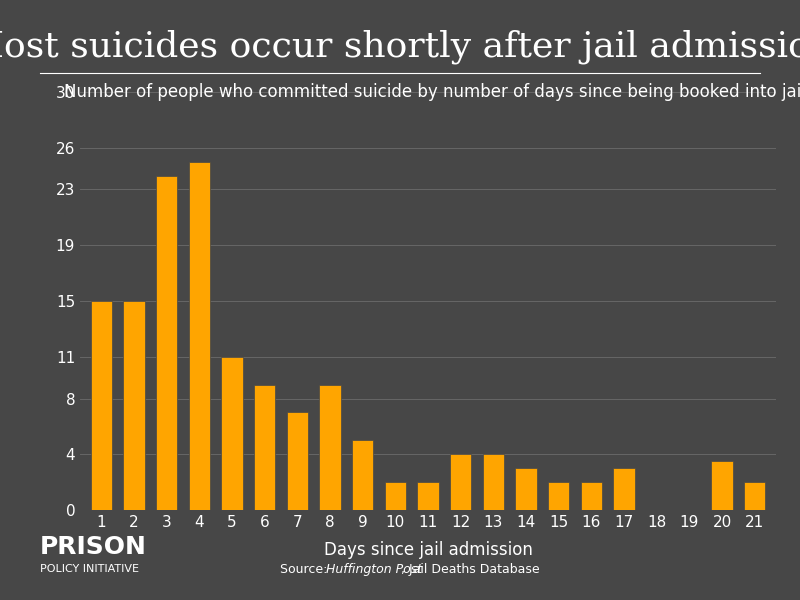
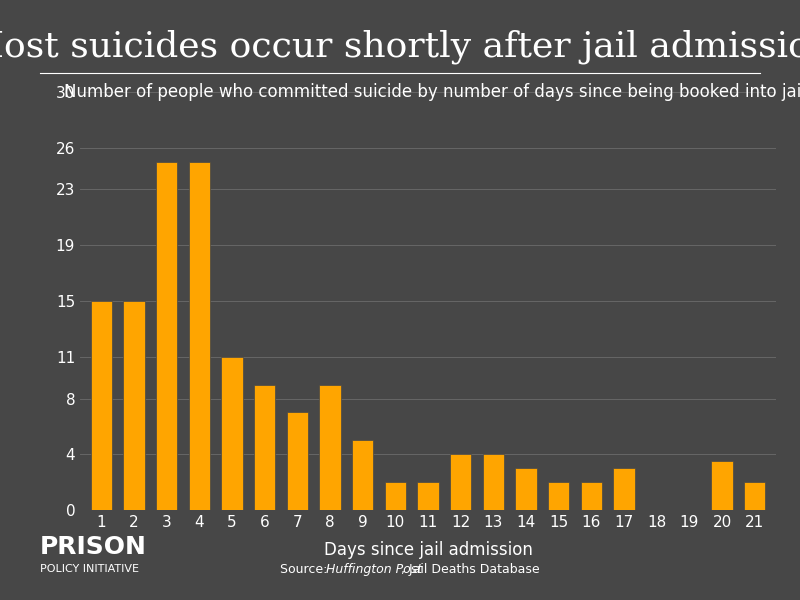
3: 24.0 -> 25.0
